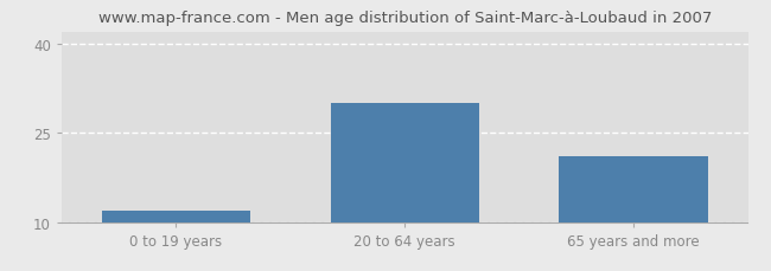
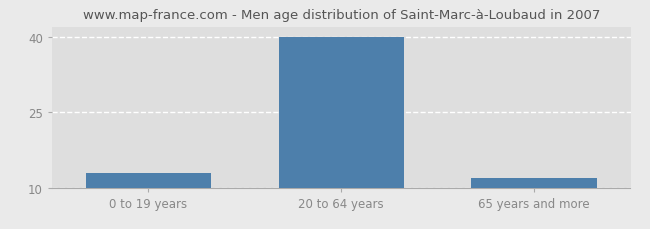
0 to 19 years: 12 -> 13
20 to 64 years: 30 -> 40
65 years and more: 21 -> 12
